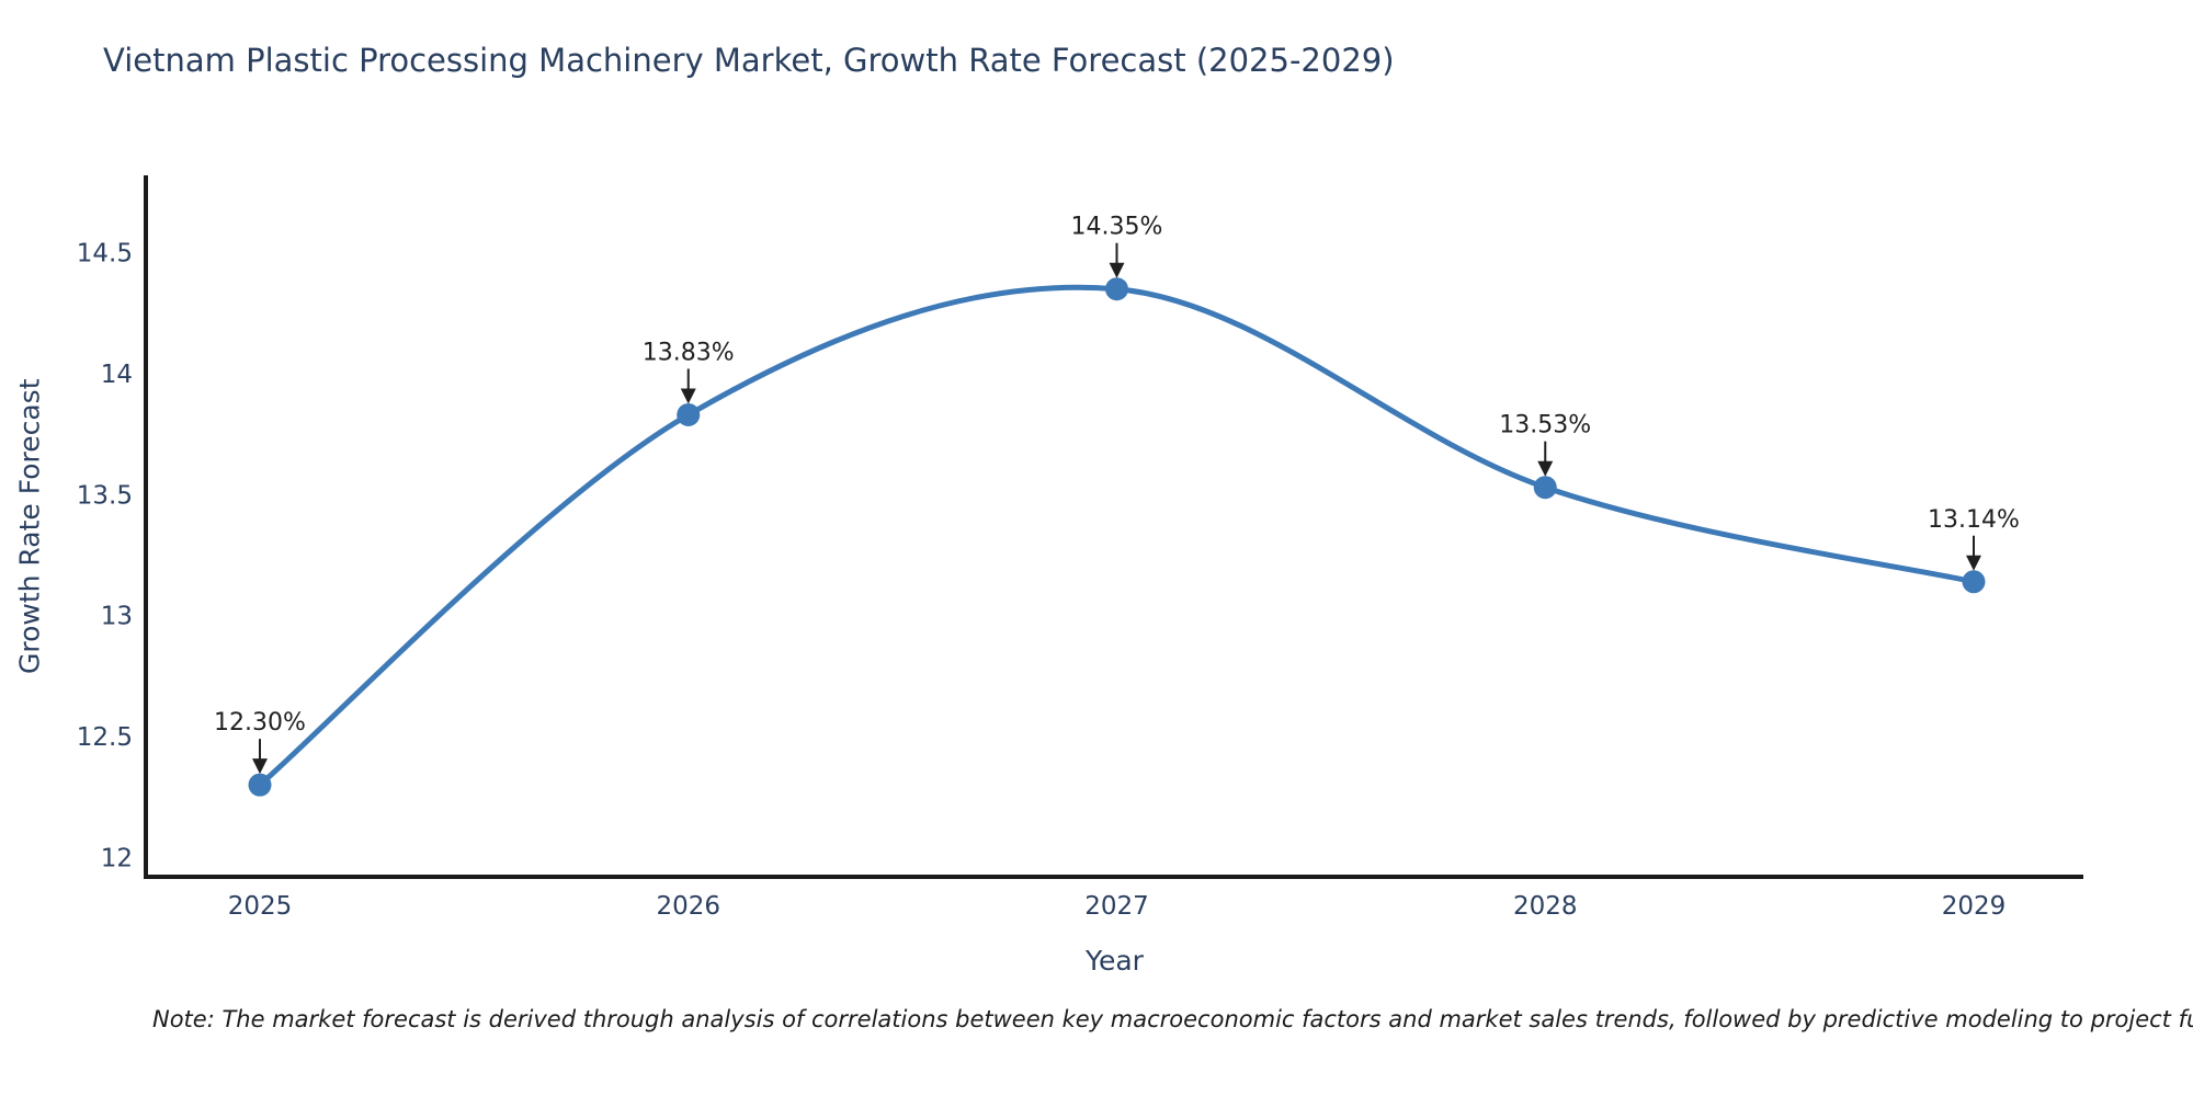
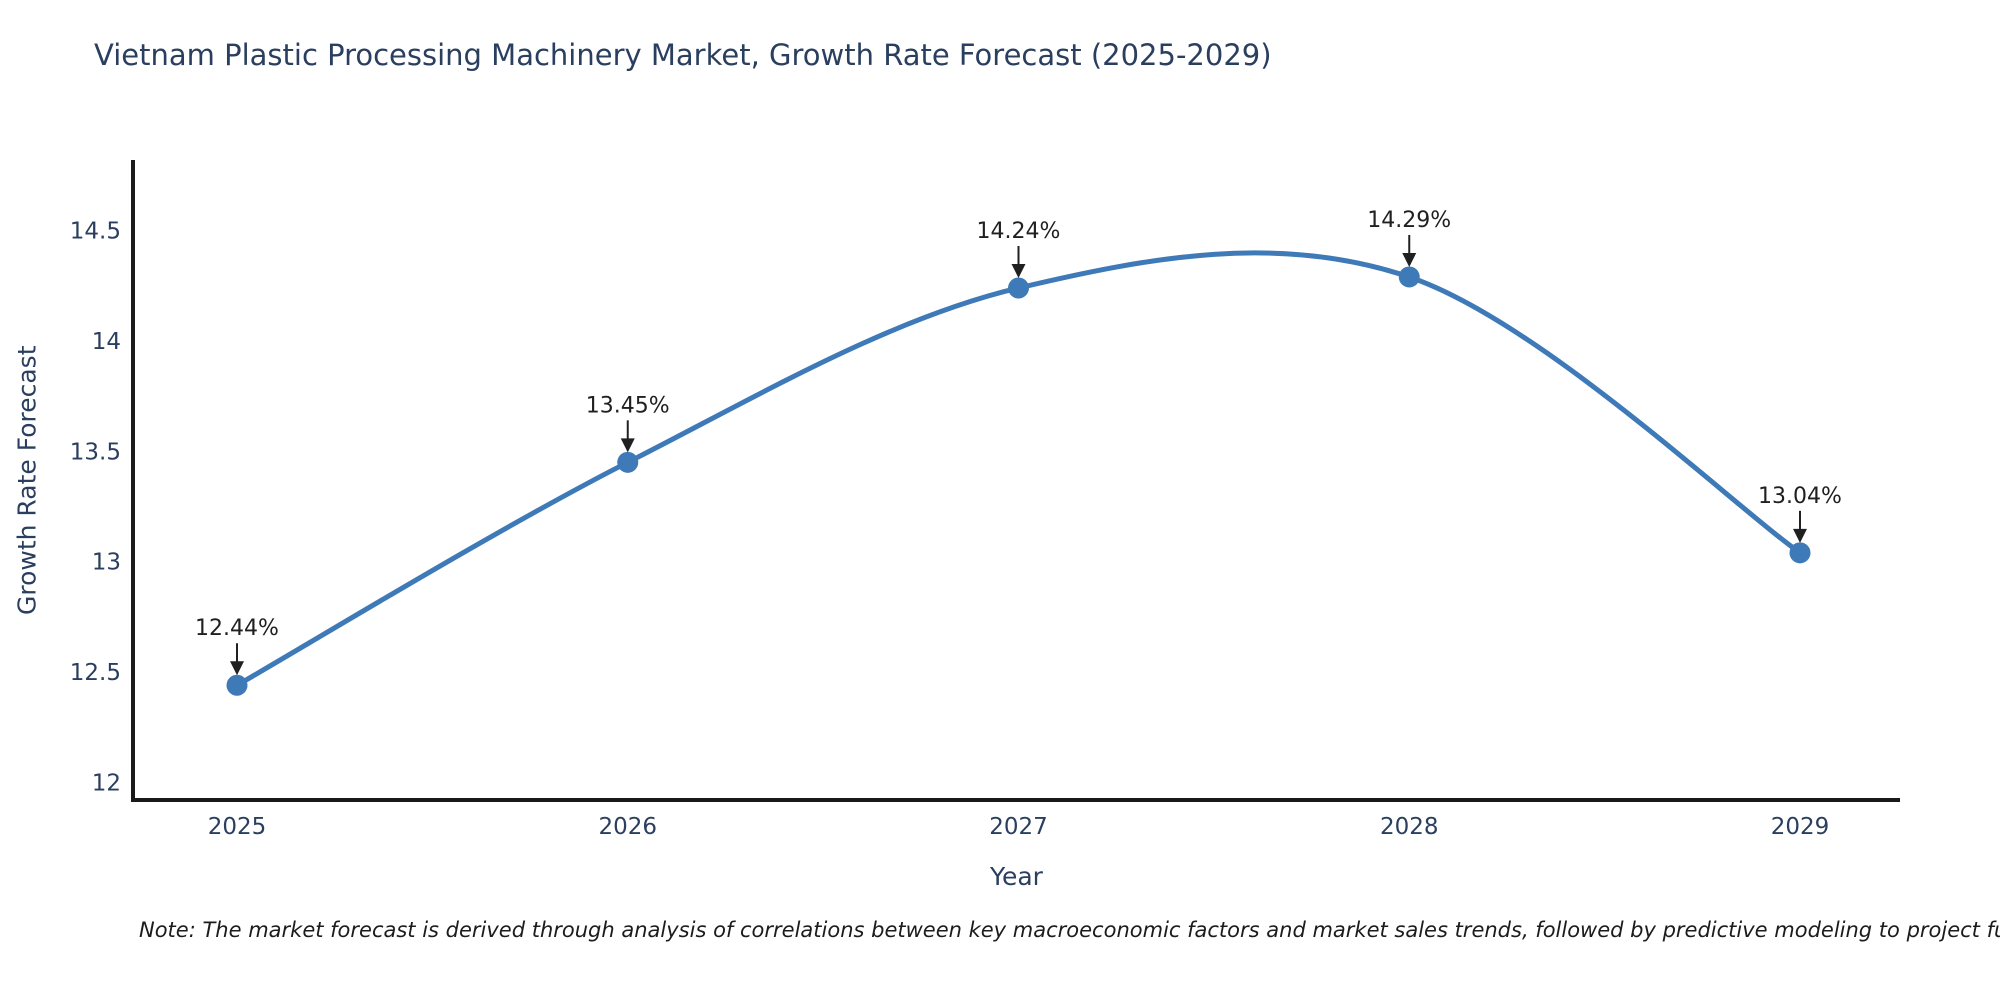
2025: 12.30% -> 12.44%
2026: 13.83% -> 13.45%
2027: 14.35% -> 14.24%
2028: 13.53% -> 14.29%
2029: 13.14% -> 13.04%
